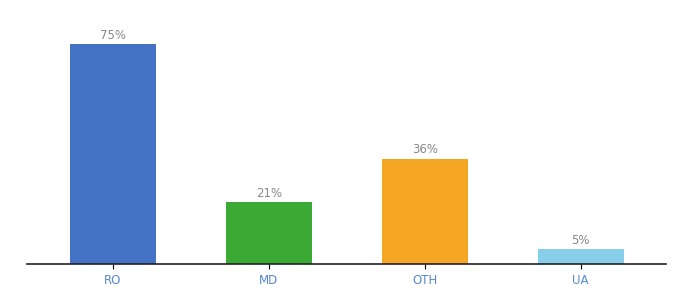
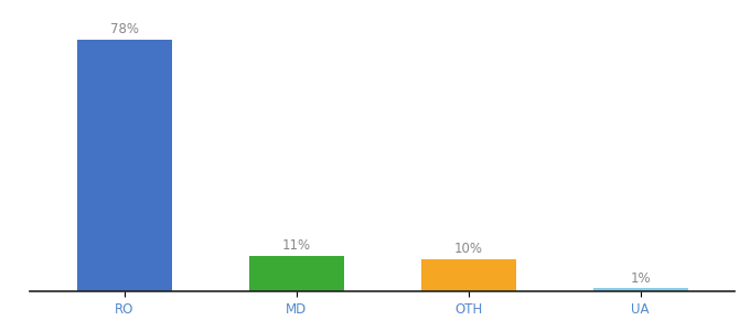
RO: 75% -> 78%
MD: 21% -> 11%
OTH: 36% -> 10%
UA: 5% -> 1%
